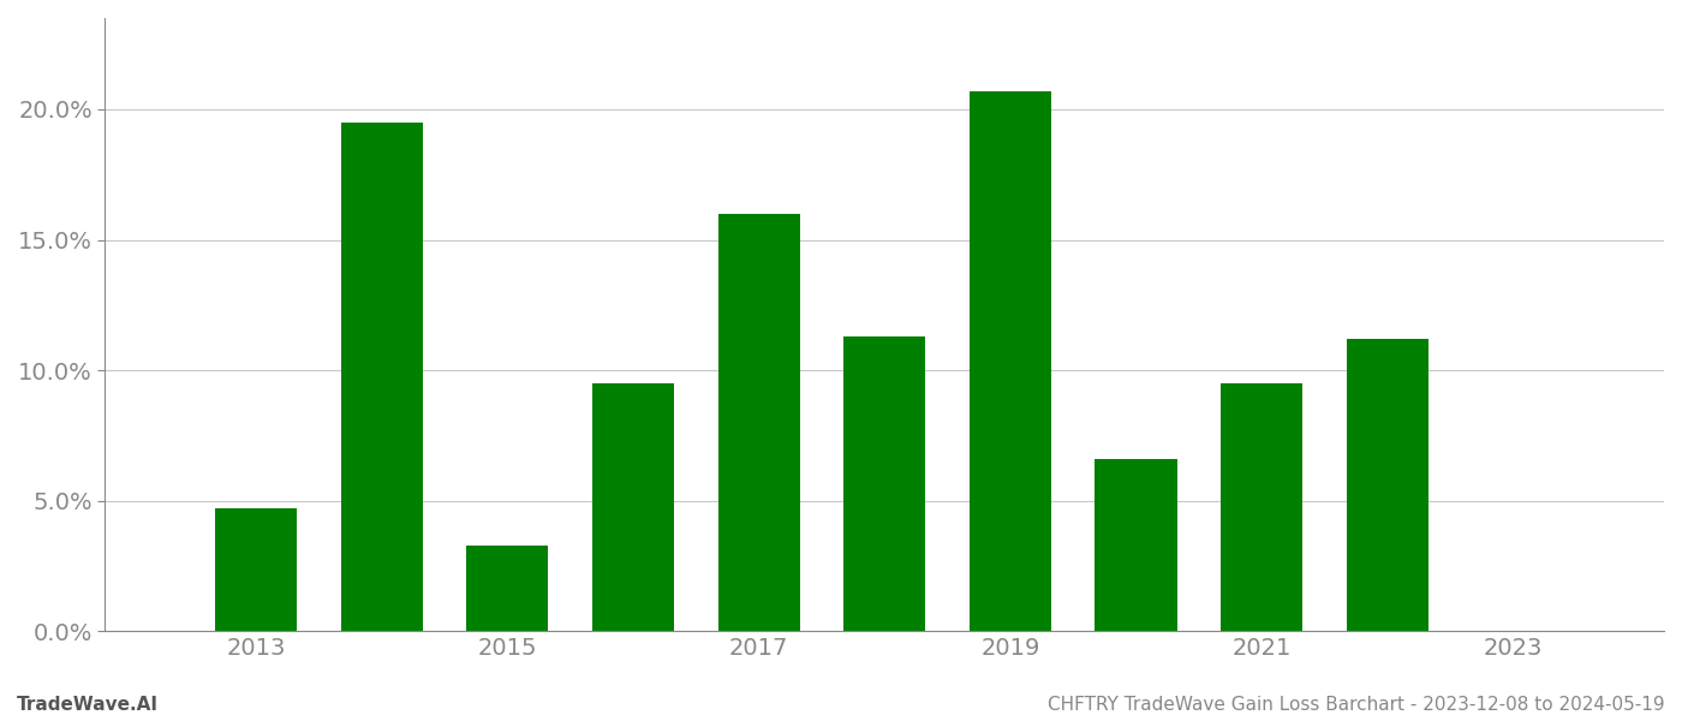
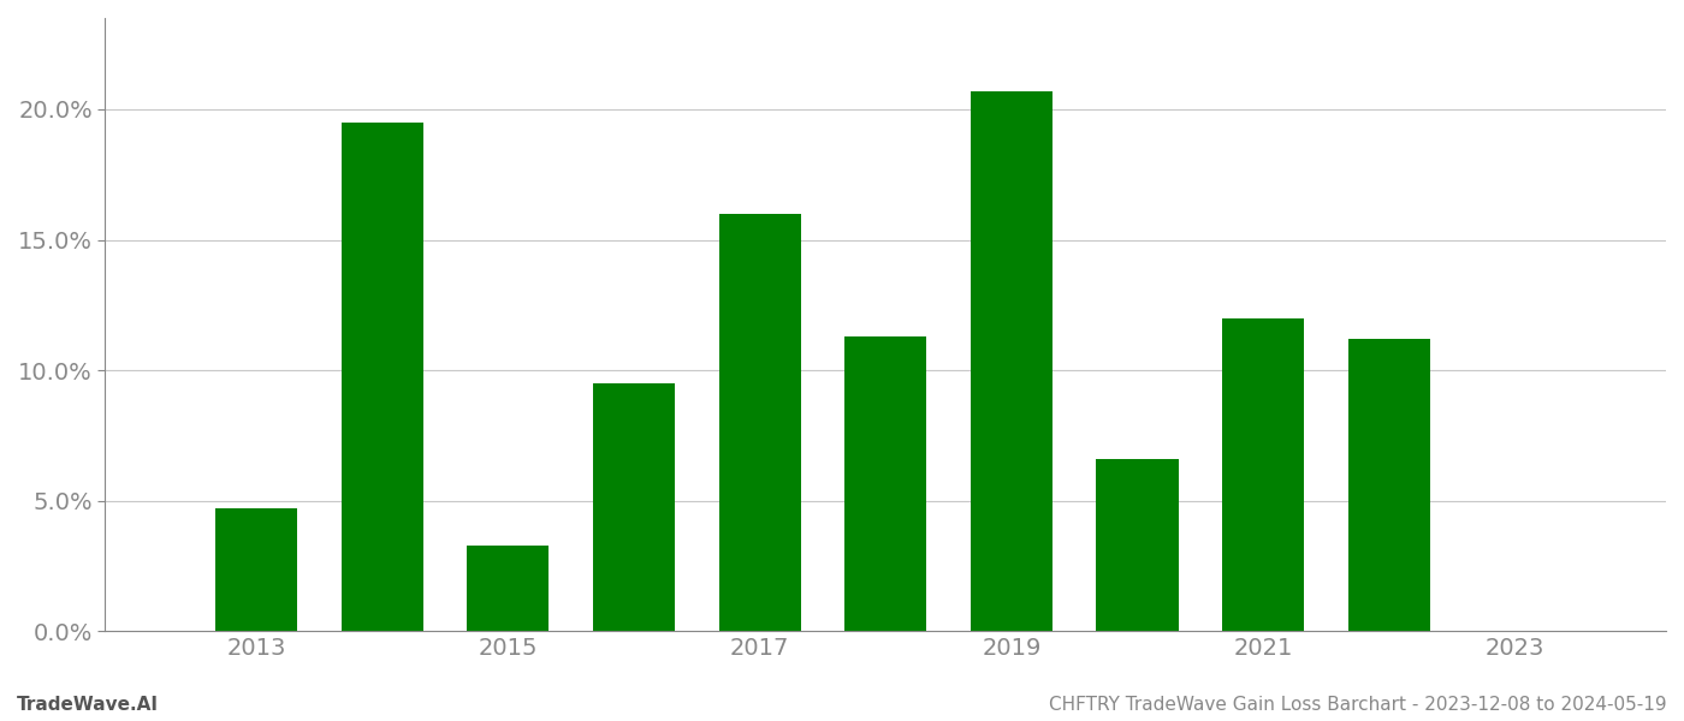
2021: 9.5% -> 12.0%
